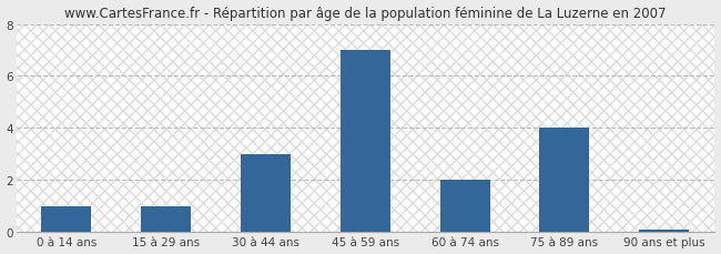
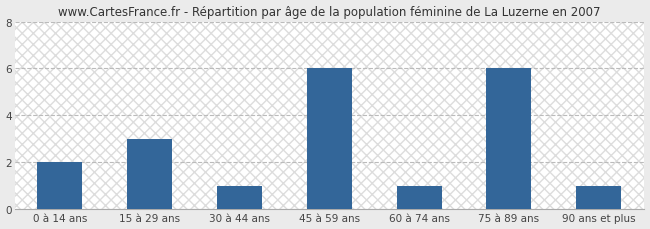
0 à 14 ans: 1.0 -> 2.0
15 à 29 ans: 1.0 -> 3.0
30 à 44 ans: 3.0 -> 1.0
45 à 59 ans: 7.0 -> 6.0
60 à 74 ans: 2.0 -> 1.0
75 à 89 ans: 4.0 -> 6.0
90 ans et plus: 0.1 -> 1.0
